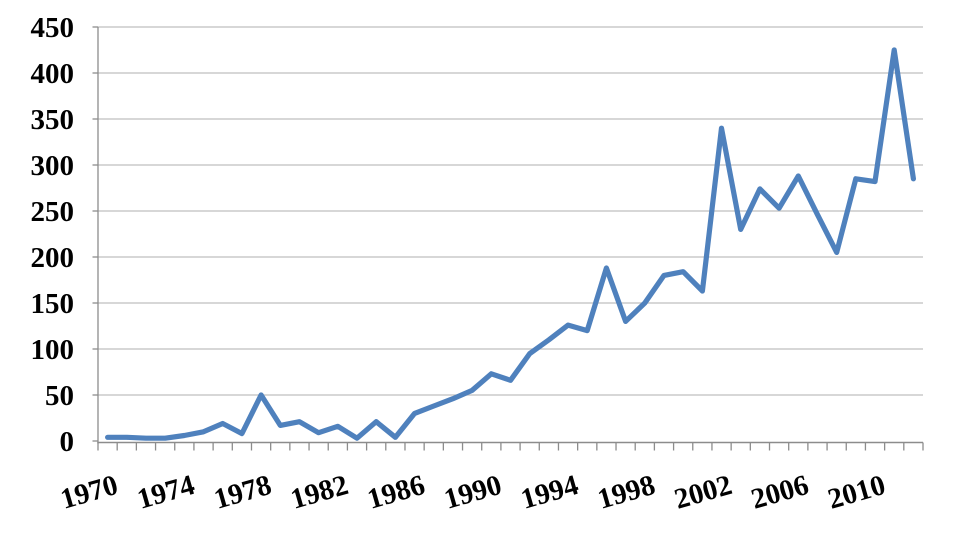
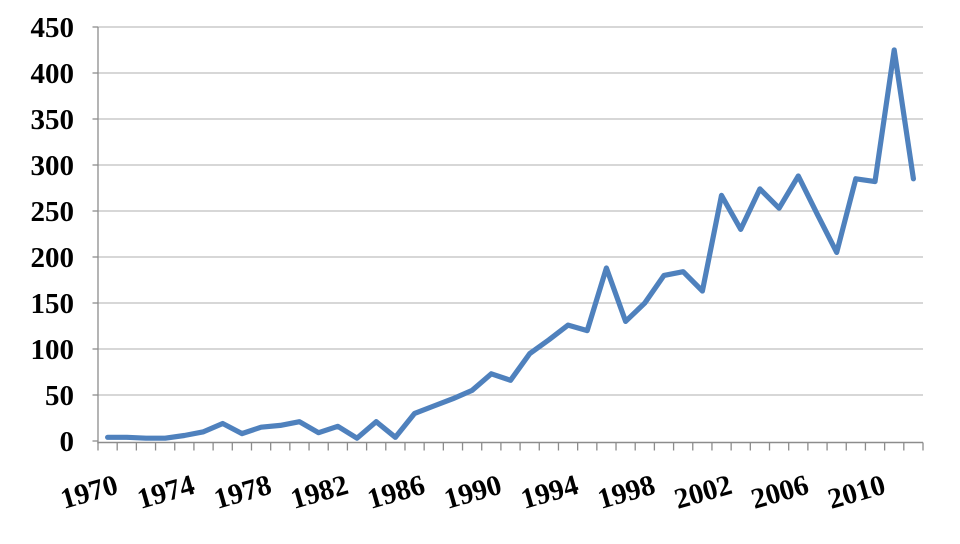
1978: 50 -> 20
2002: 340 -> 270
